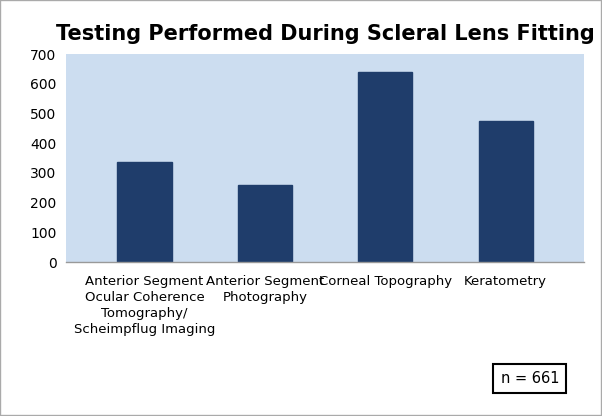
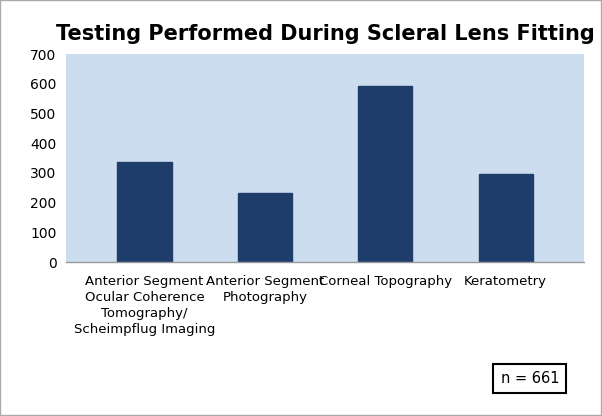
Anterior Segment Photography: 260 -> 233
Corneal Topography: 640 -> 592
Keratometry: 475 -> 296
